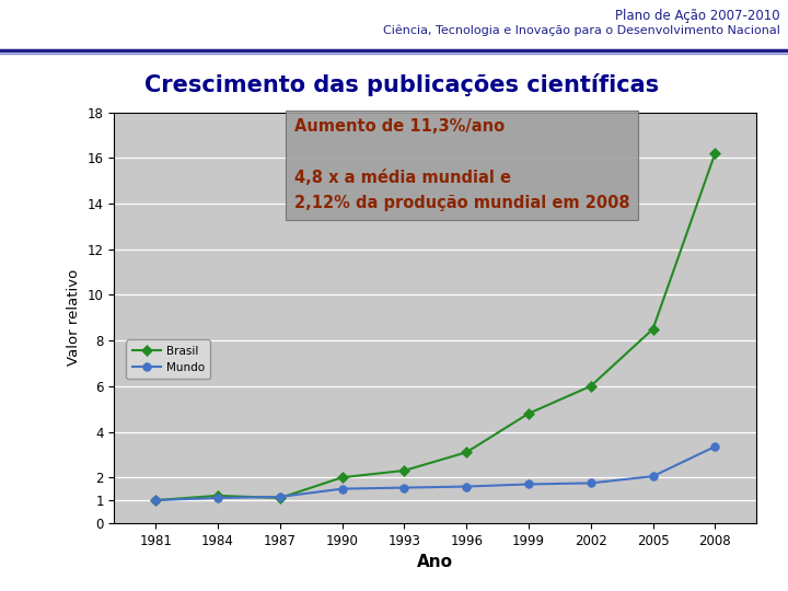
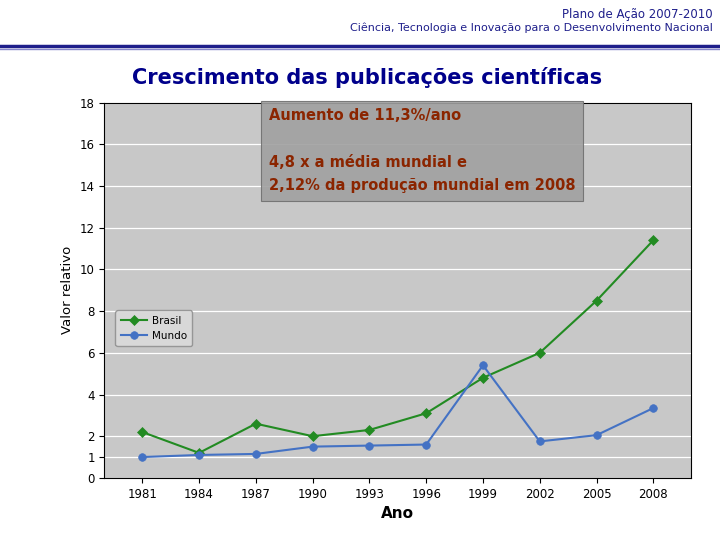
Brasil/1981: 1.0 -> 2.2
Brasil/1987: 1.1 -> 2.6
Mundo/1999: 1.70 -> 5.40
Brasil/2008: 16.2 -> 11.4
